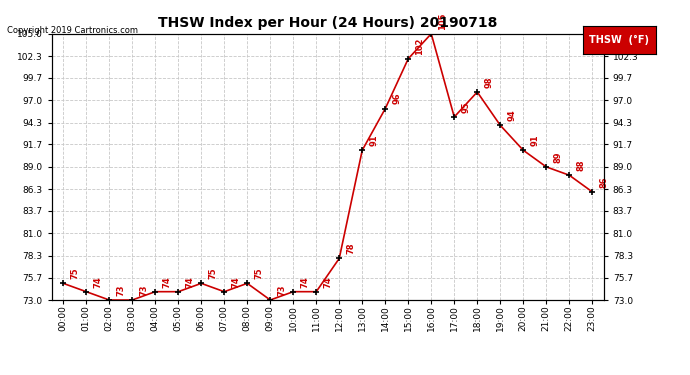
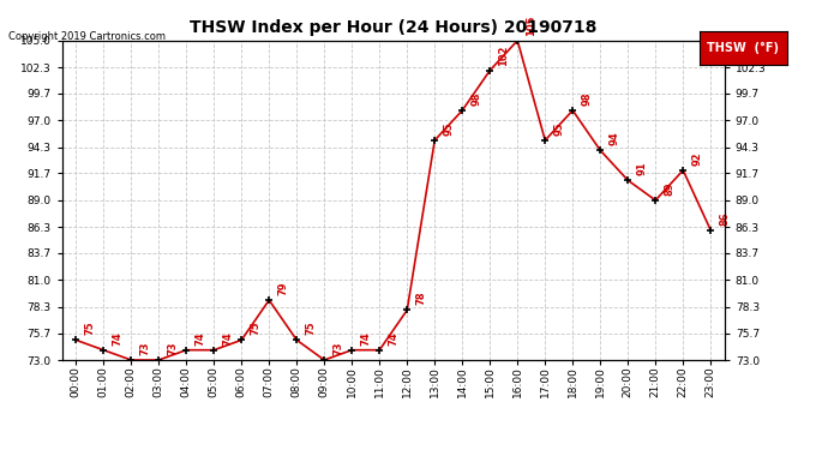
07:00: 74 -> 79
13:00: 91 -> 95
14:00: 96 -> 98
22:00: 88 -> 92
